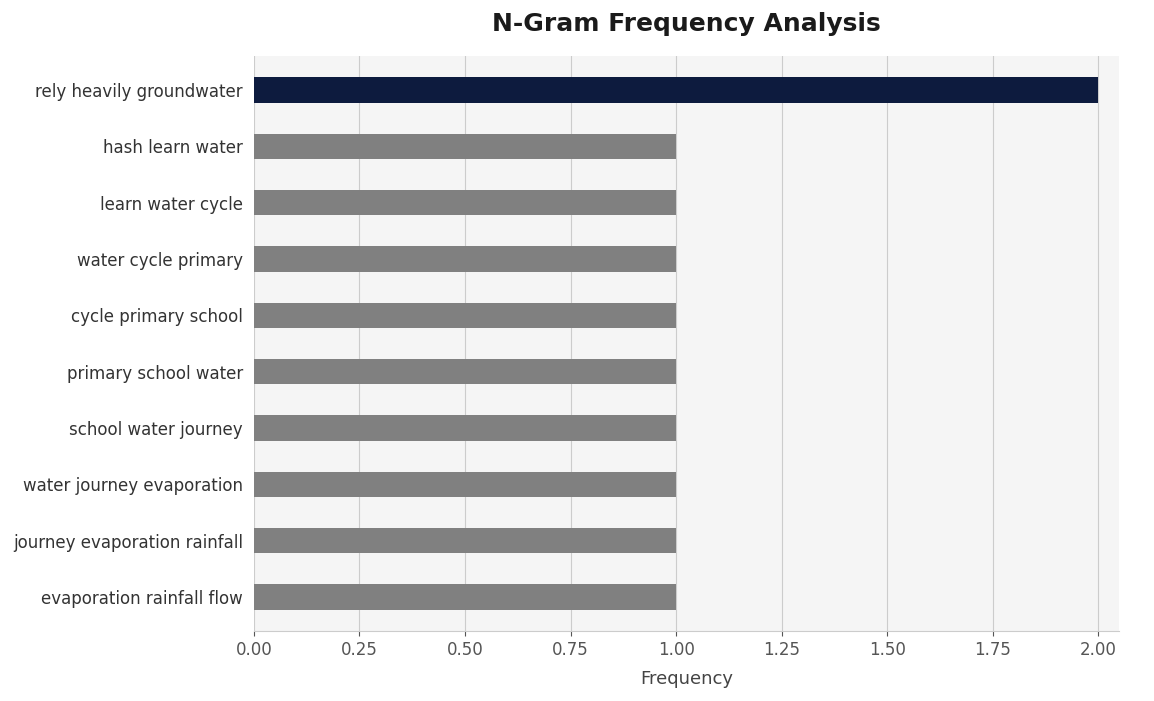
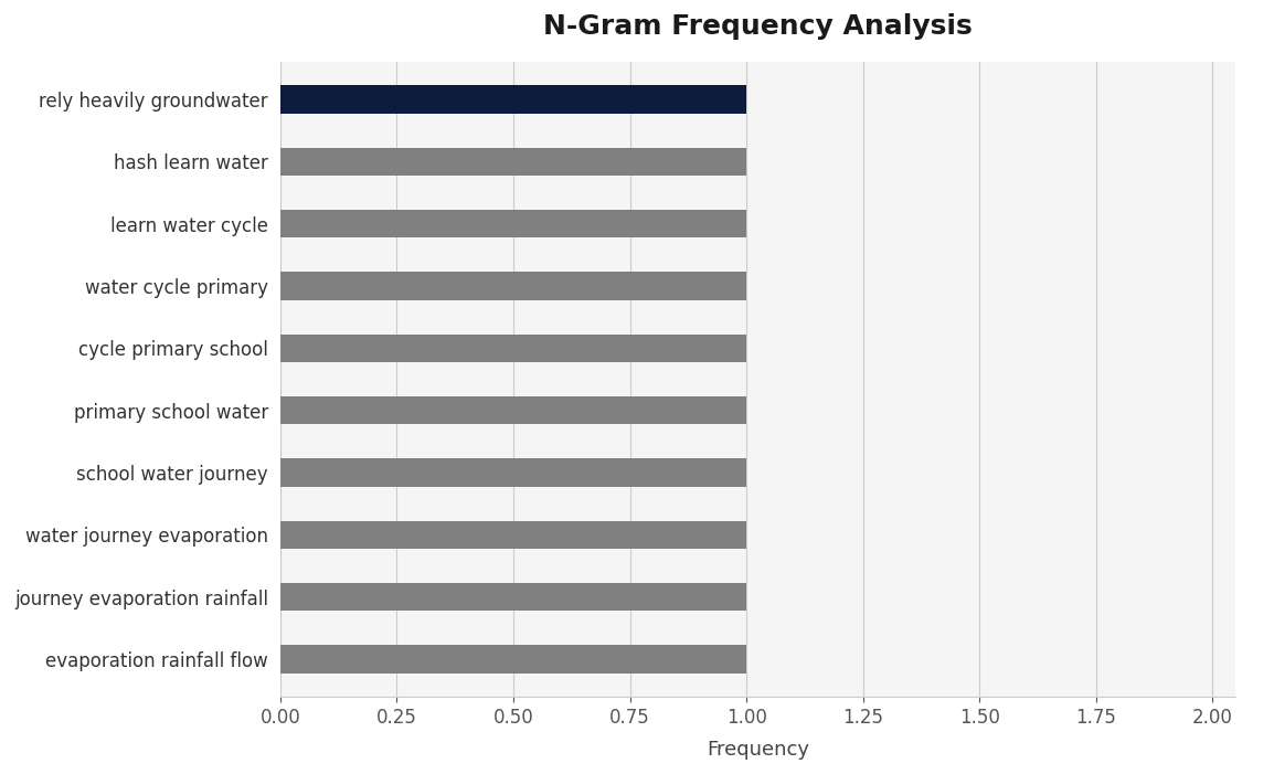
rely heavily groundwater: 2 -> 1
